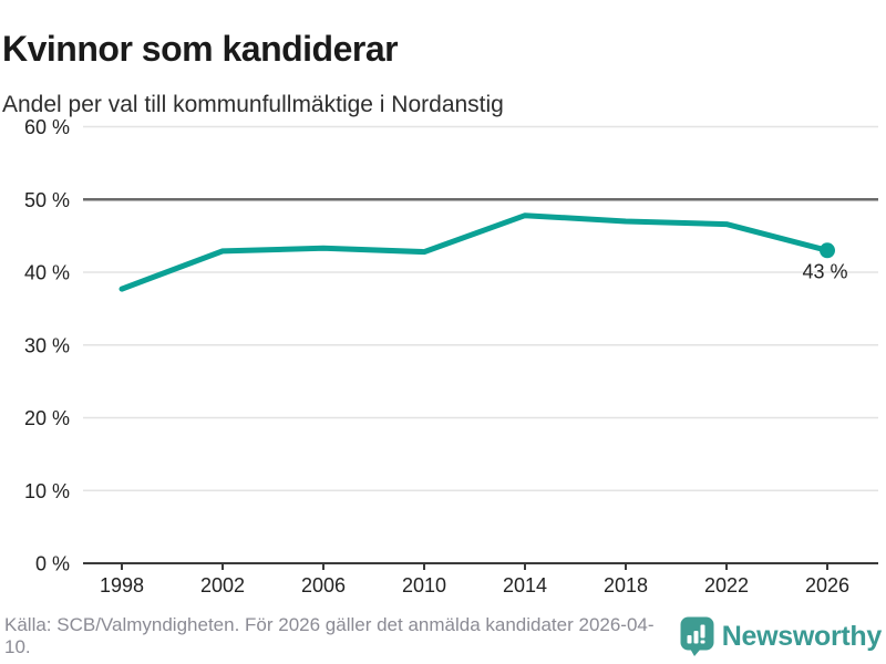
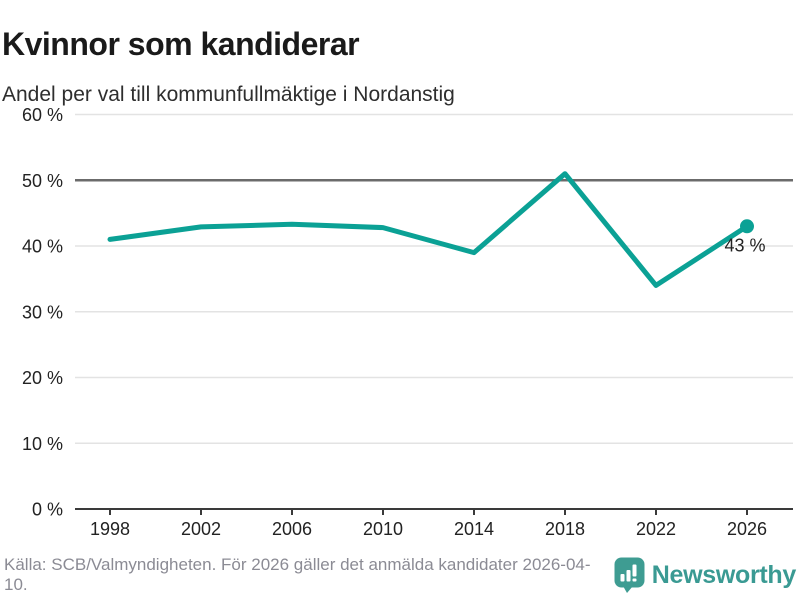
1998: 38% -> 41%
2014: 48% -> 39%
2018: 47% -> 51%
2022: 47% -> 34%
